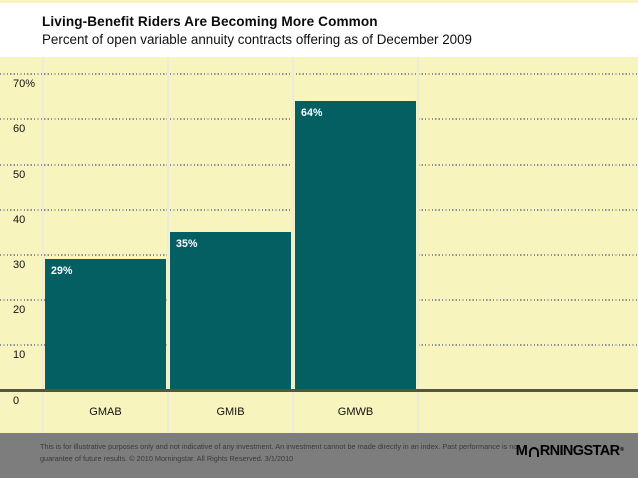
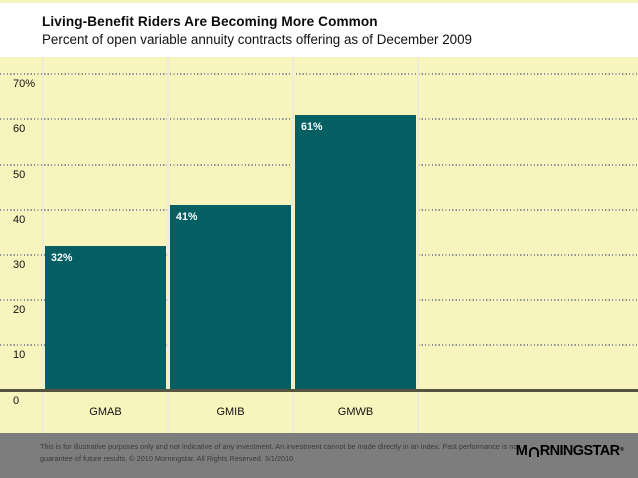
GMAB: 29% -> 32%
GMIB: 35% -> 41%
GMWB: 64% -> 61%
